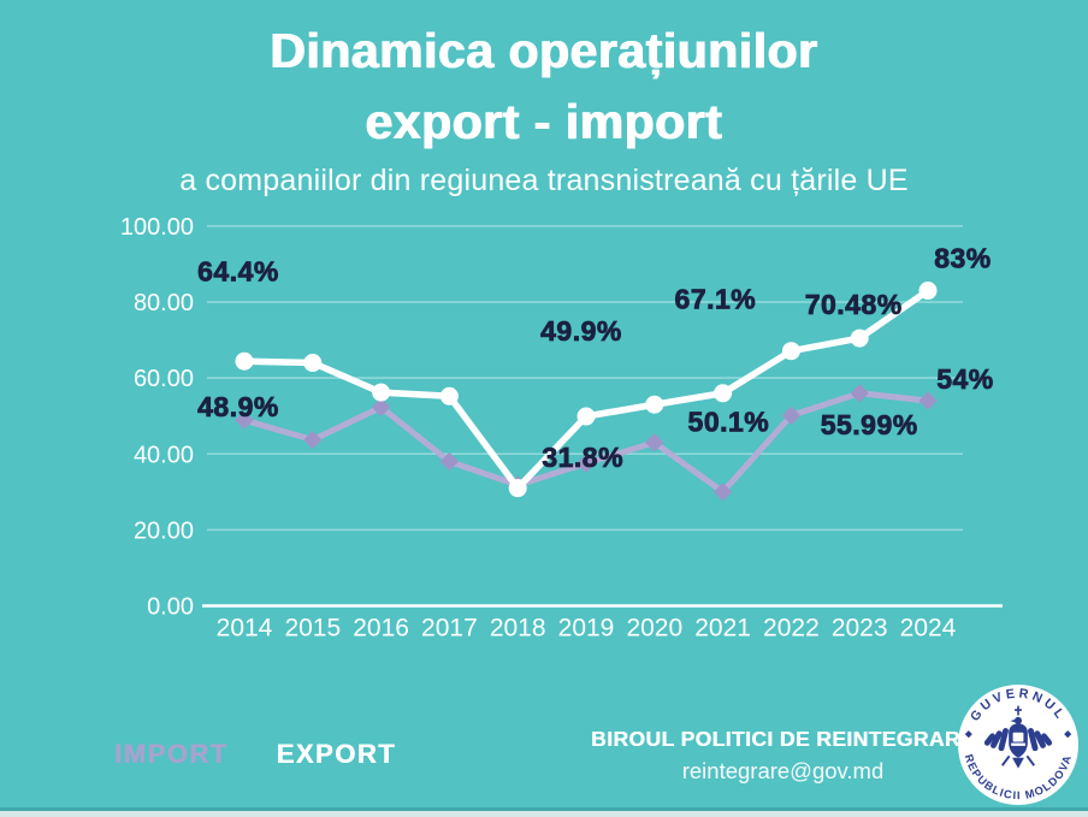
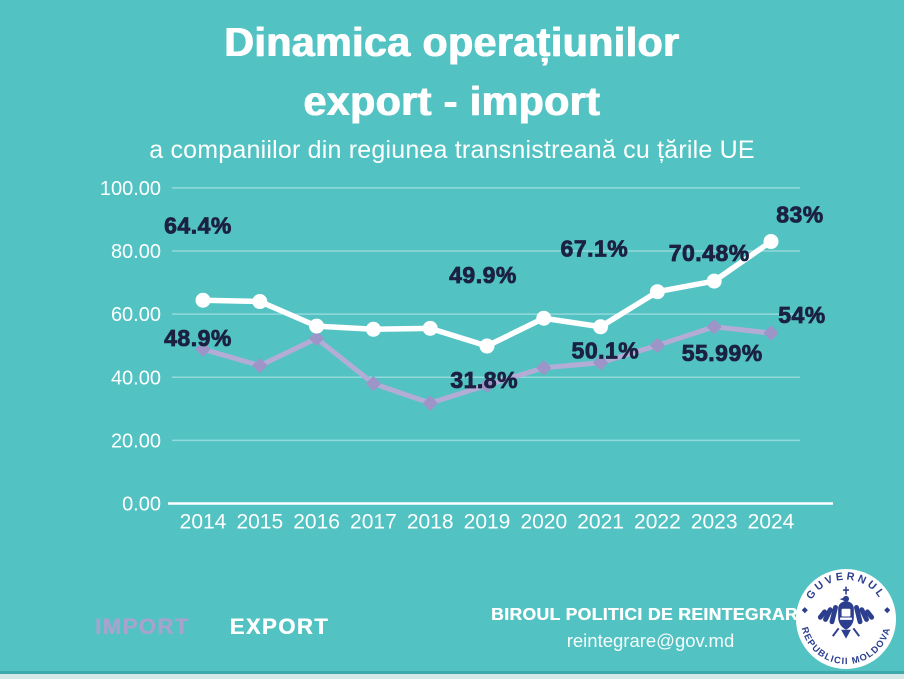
EXPORT/2018: 31 -> 56
EXPORT/2020: 53 -> 59
IMPORT/2021: 30 -> 45
